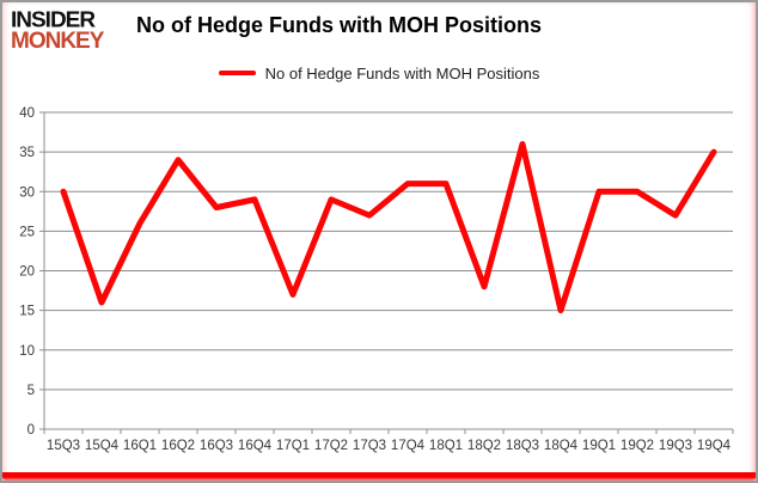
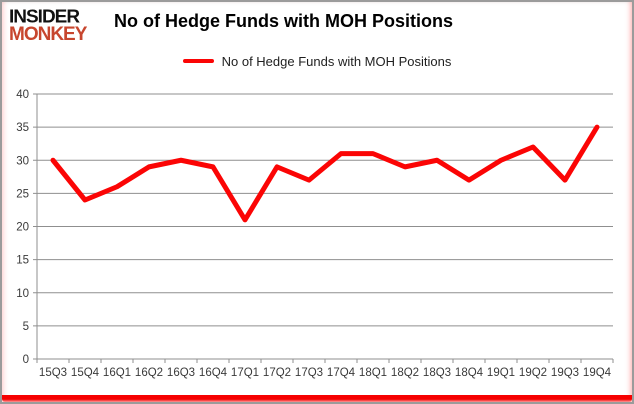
15Q4: 16 -> 24
16Q2: 34 -> 29
16Q3: 28 -> 30
17Q1: 17 -> 21
18Q2: 18 -> 29
18Q3: 36 -> 30
18Q4: 15 -> 27
19Q2: 30 -> 32
